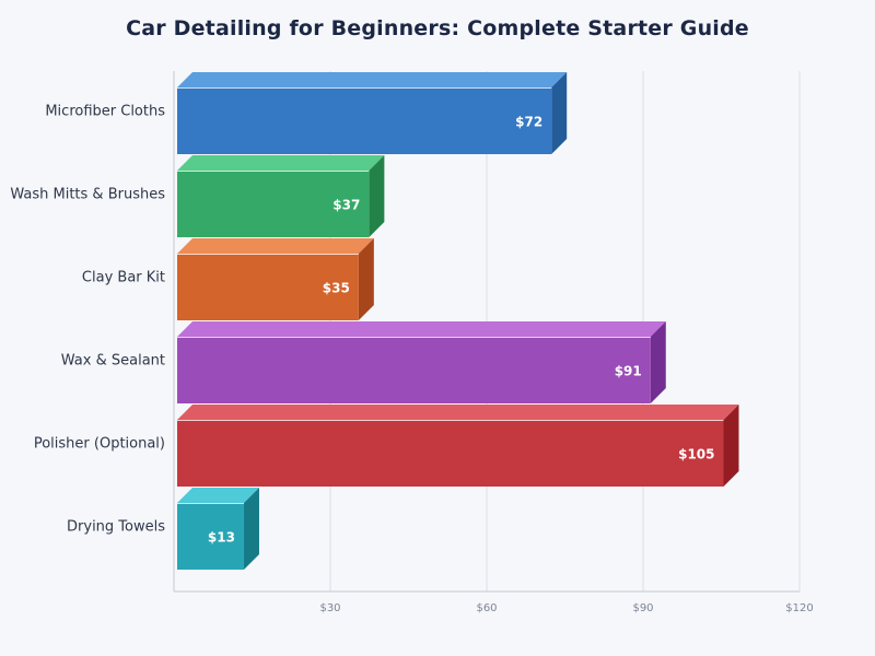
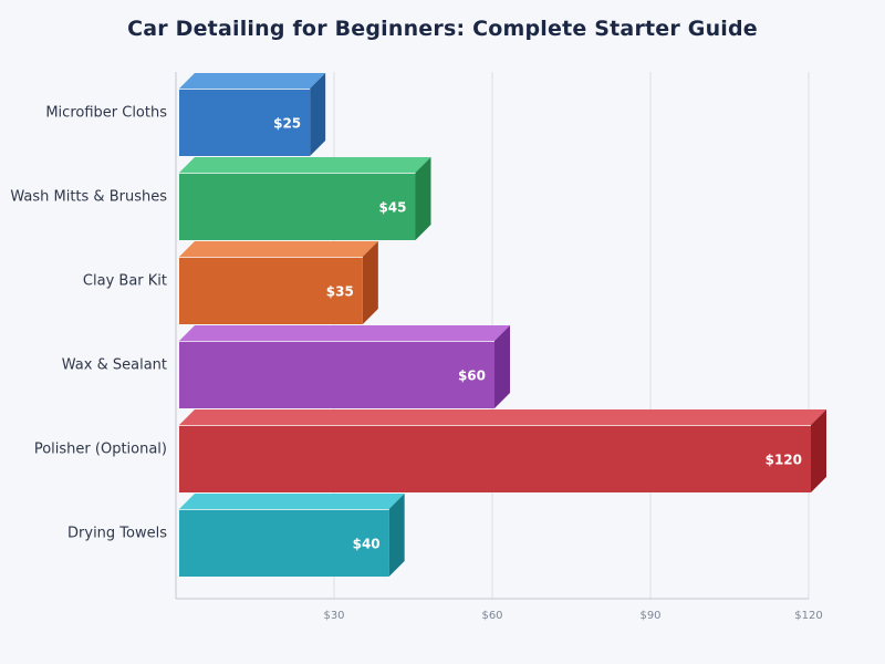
Microfiber Cloths: $72 -> $25
Wash Mitts & Brushes: $37 -> $45
Wax & Sealant: $91 -> $60
Polisher (Optional): $105 -> $120
Drying Towels: $13 -> $40
